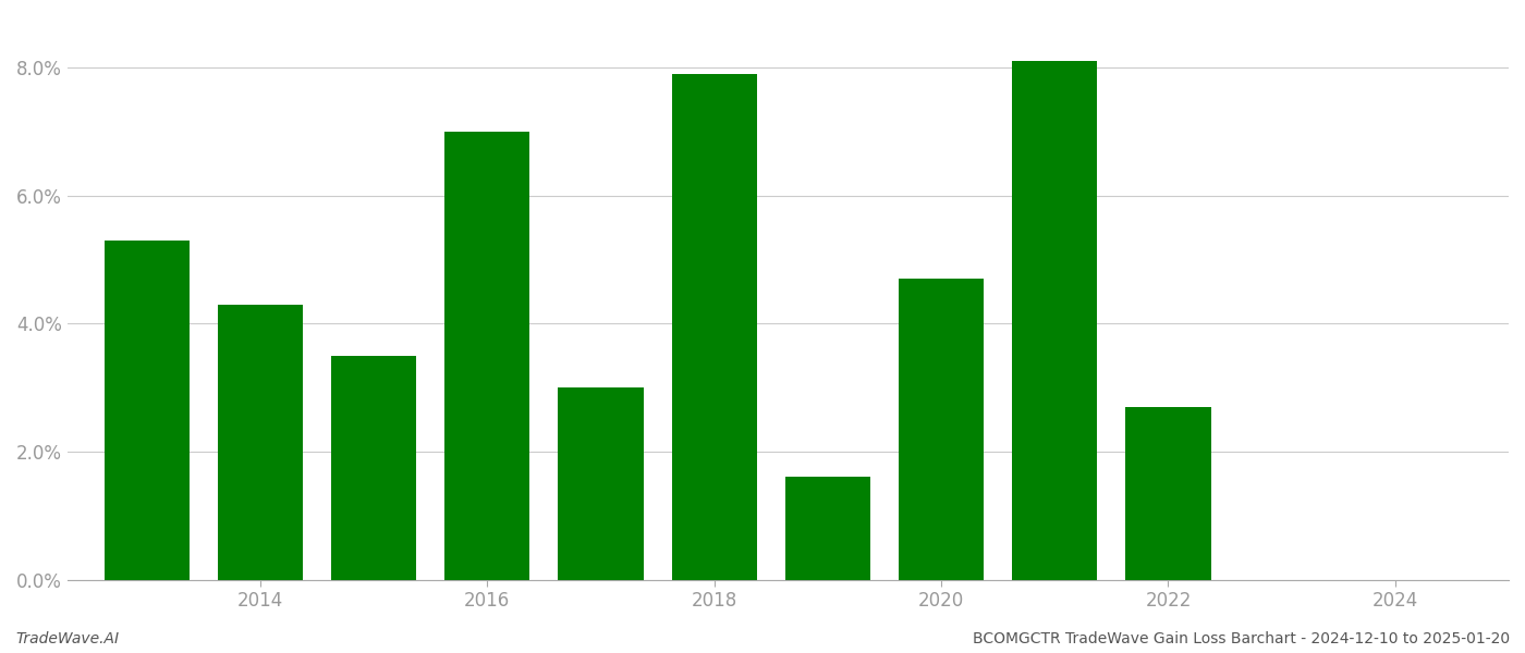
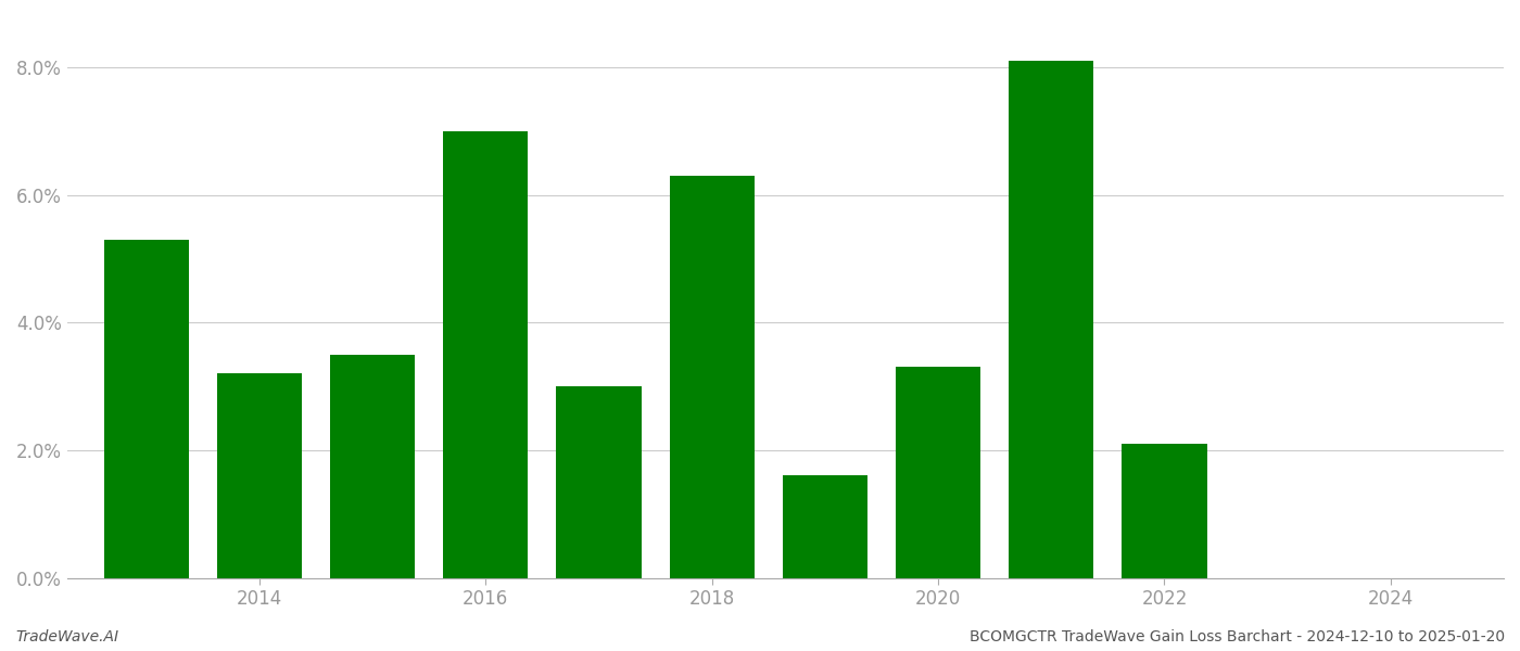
2014: 4.3% -> 3.2%
2018: 7.9% -> 6.3%
2020: 4.7% -> 3.3%
2022: 2.7% -> 2.1%
